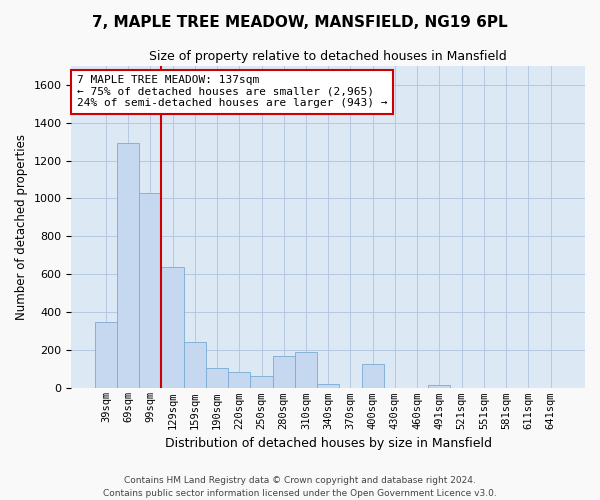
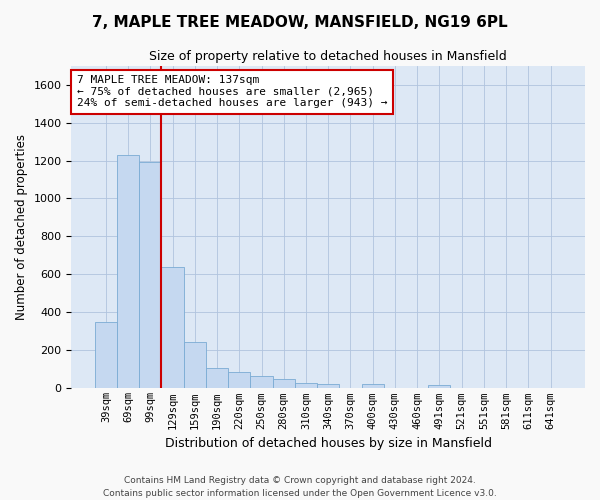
69sqm: 1290 -> 1230
99sqm: 1030 -> 1190
280sqm: 170 -> 50
310sqm: 190 -> 30
400sqm: 130 -> 20
